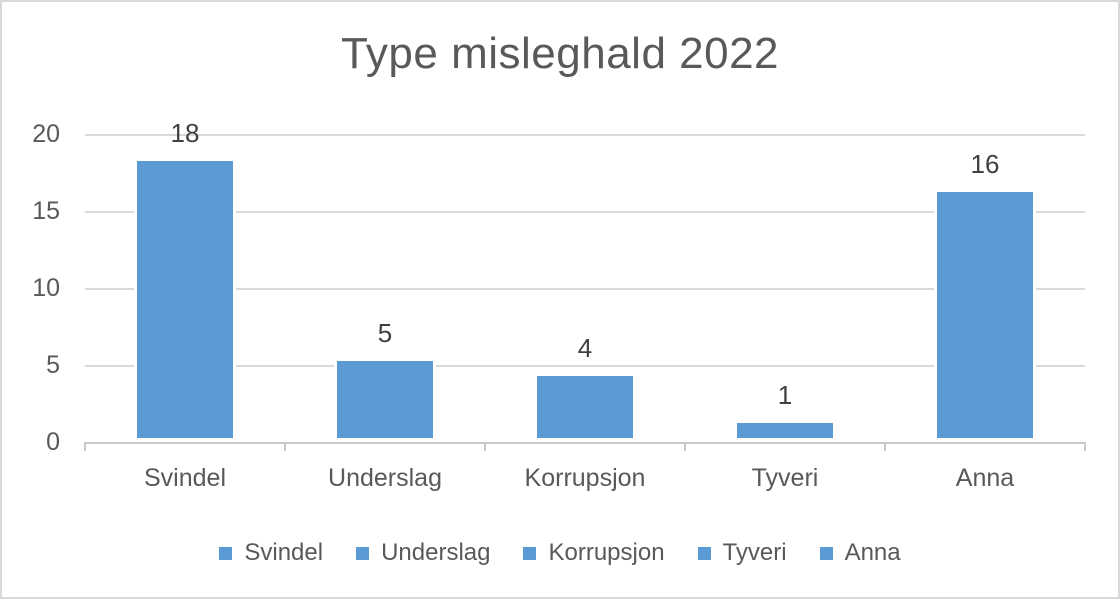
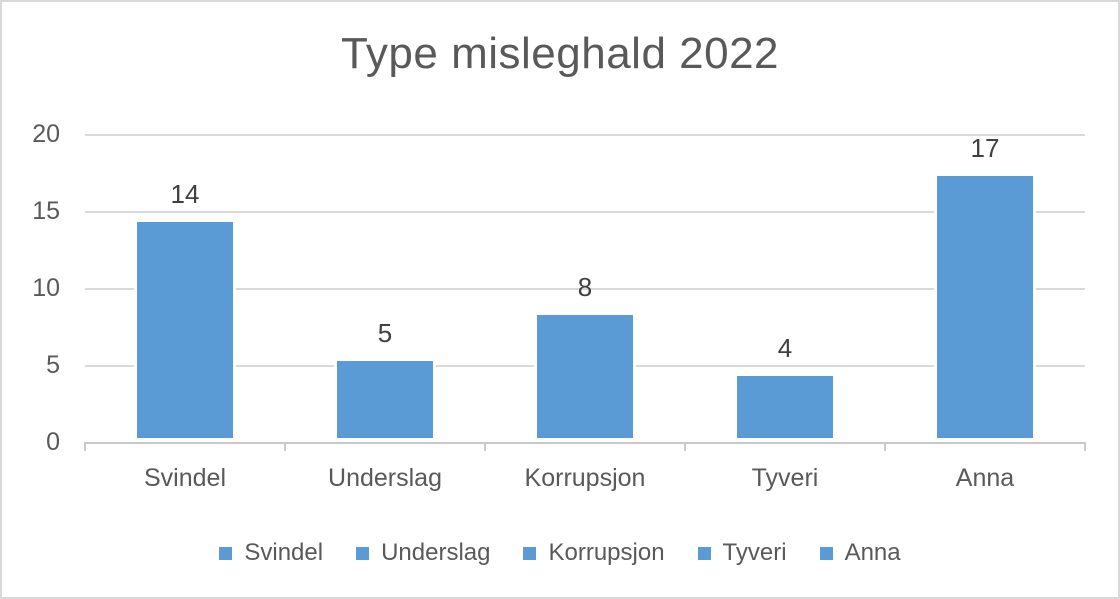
Svindel: 18 -> 14
Korrupsjon: 4 -> 8
Tyveri: 1 -> 4
Anna: 16 -> 17
